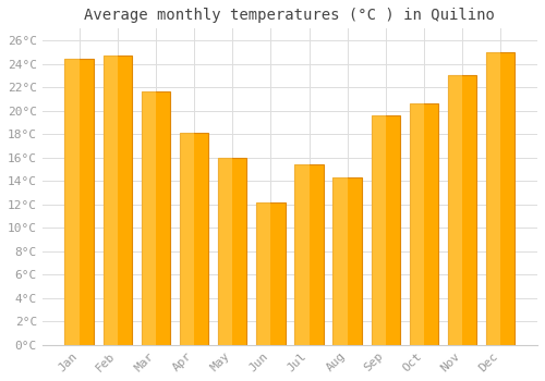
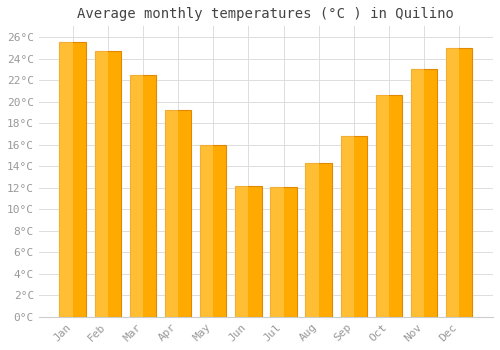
Jan: 24.4°C -> 25.5°C
Mar: 21.6°C -> 22.5°C
Apr: 18.1°C -> 19.2°C
Jul: 15.4°C -> 12.1°C
Sep: 19.6°C -> 16.8°C
